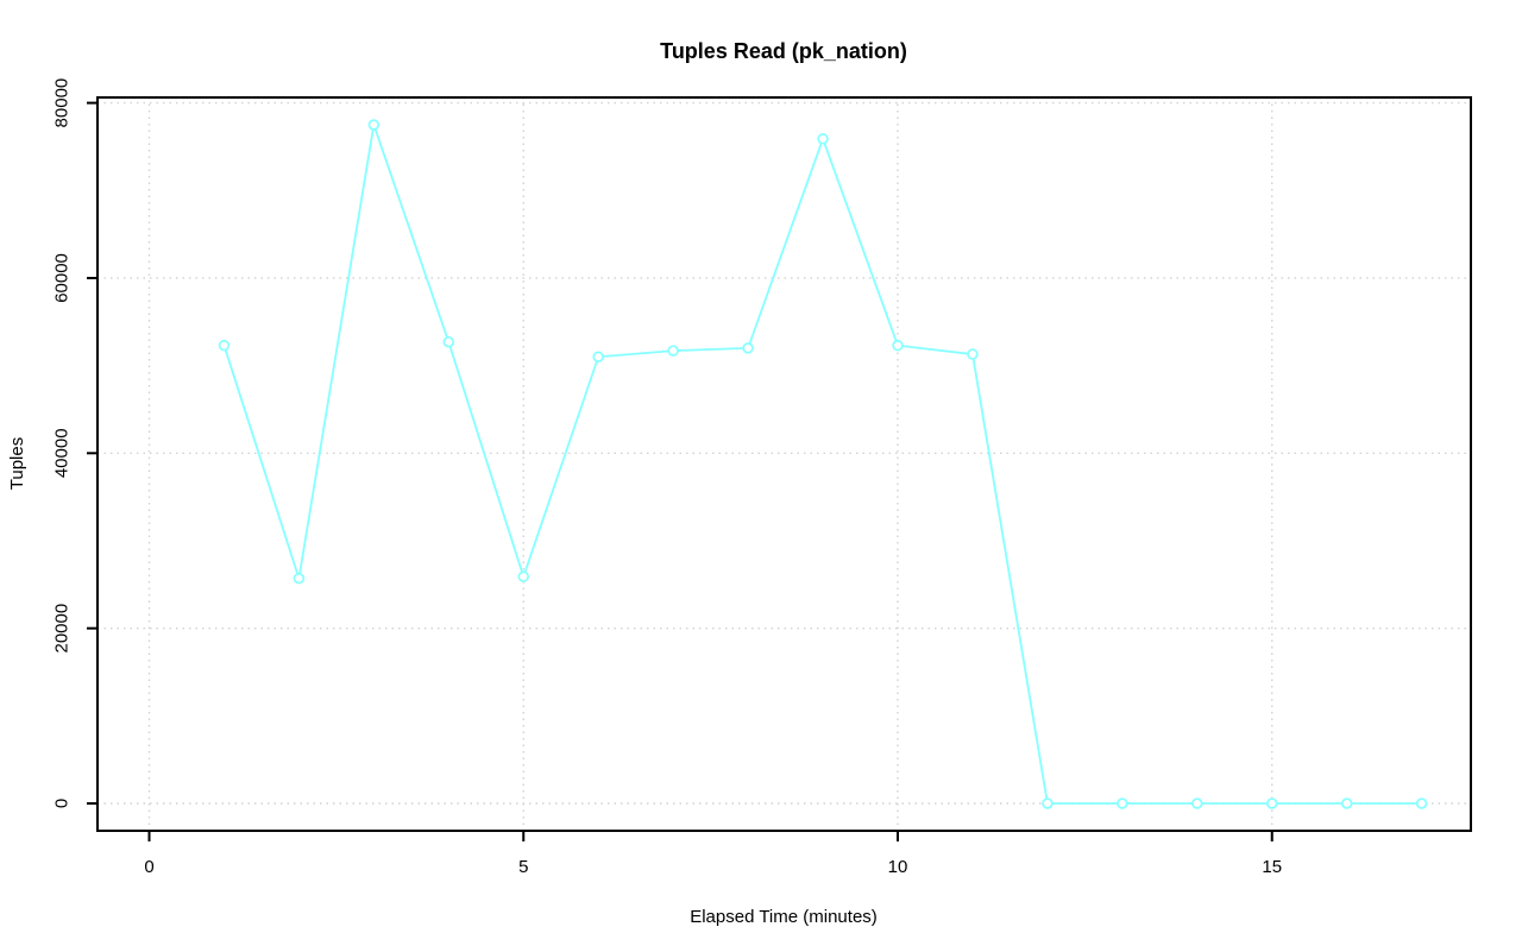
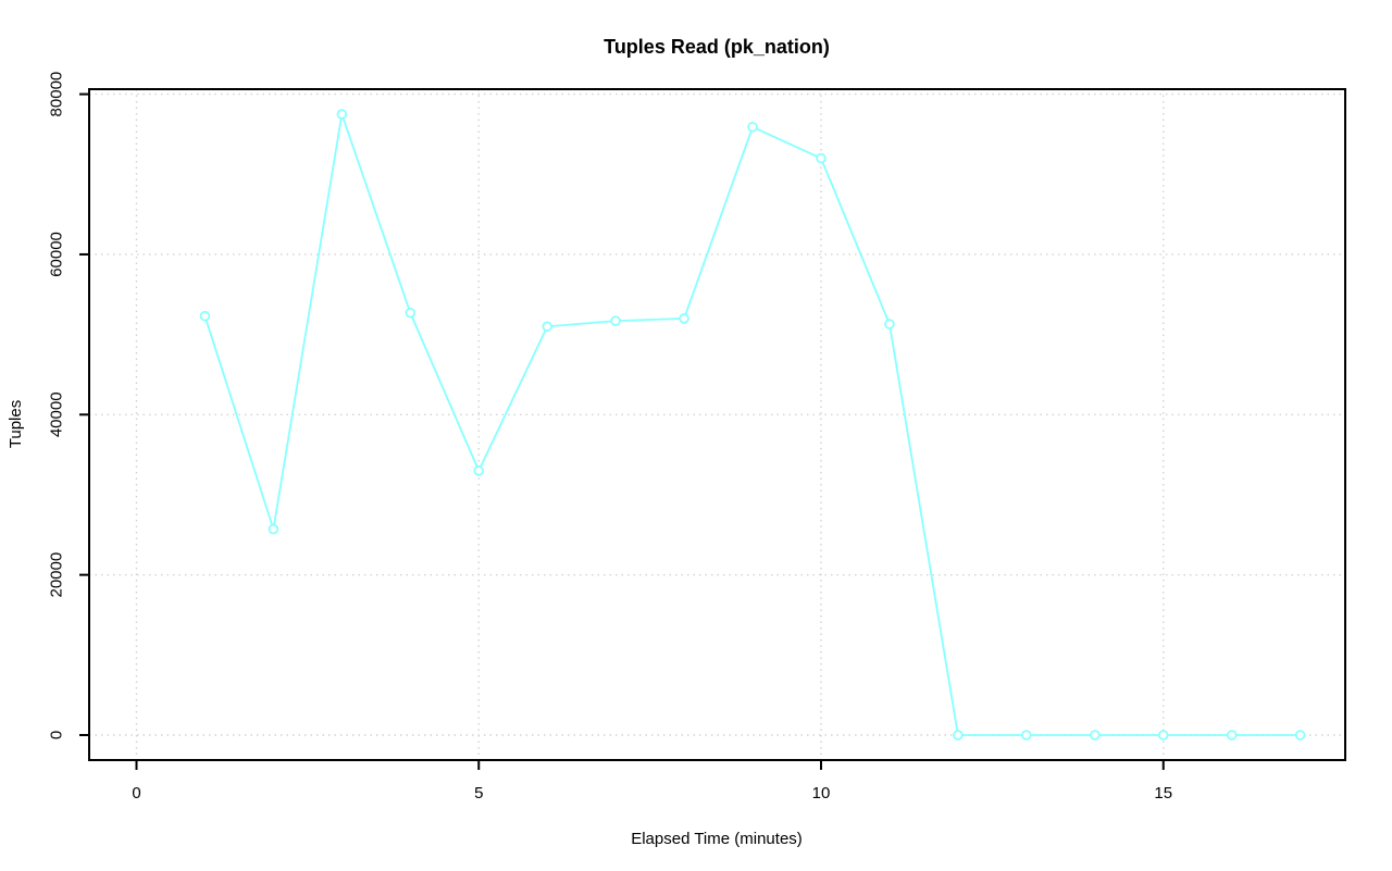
5: 26000 -> 33000
10: 52000 -> 72000
